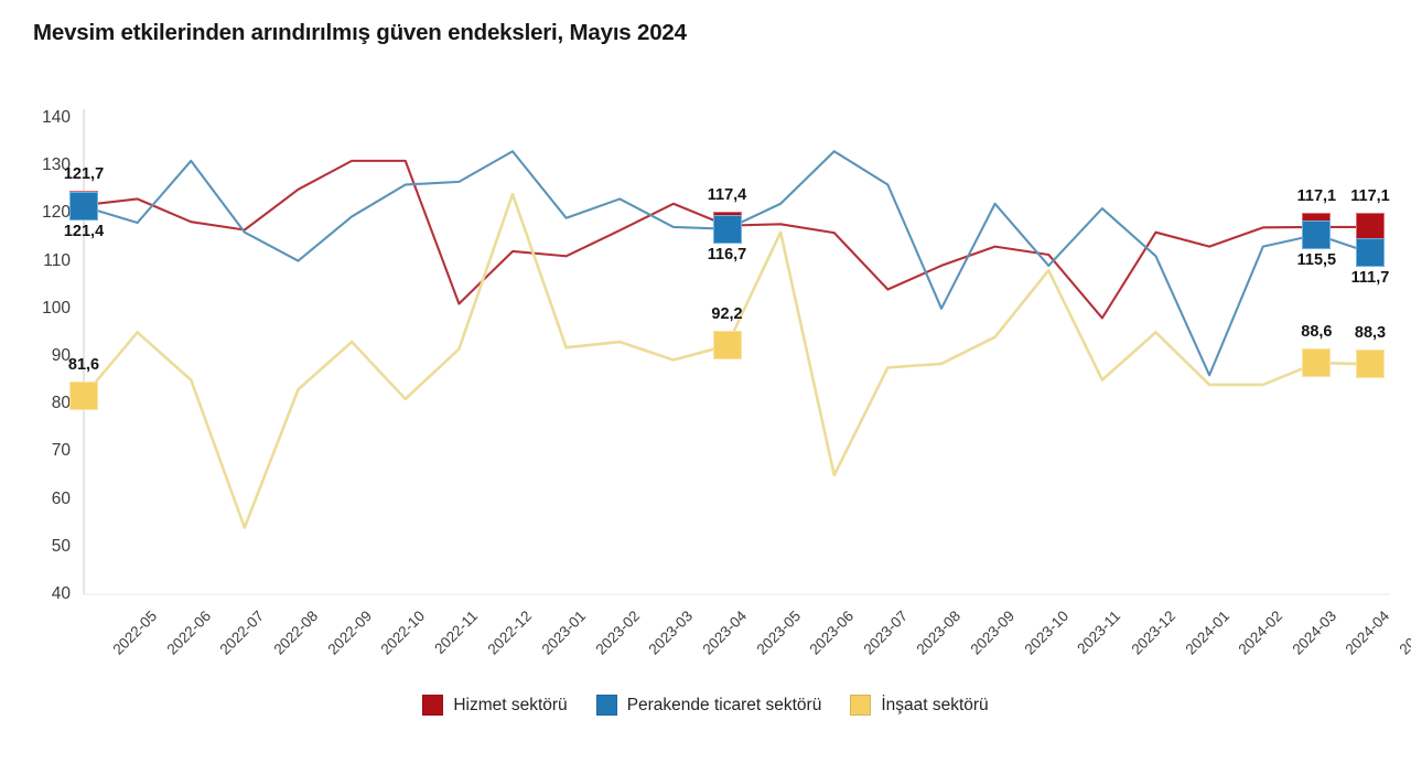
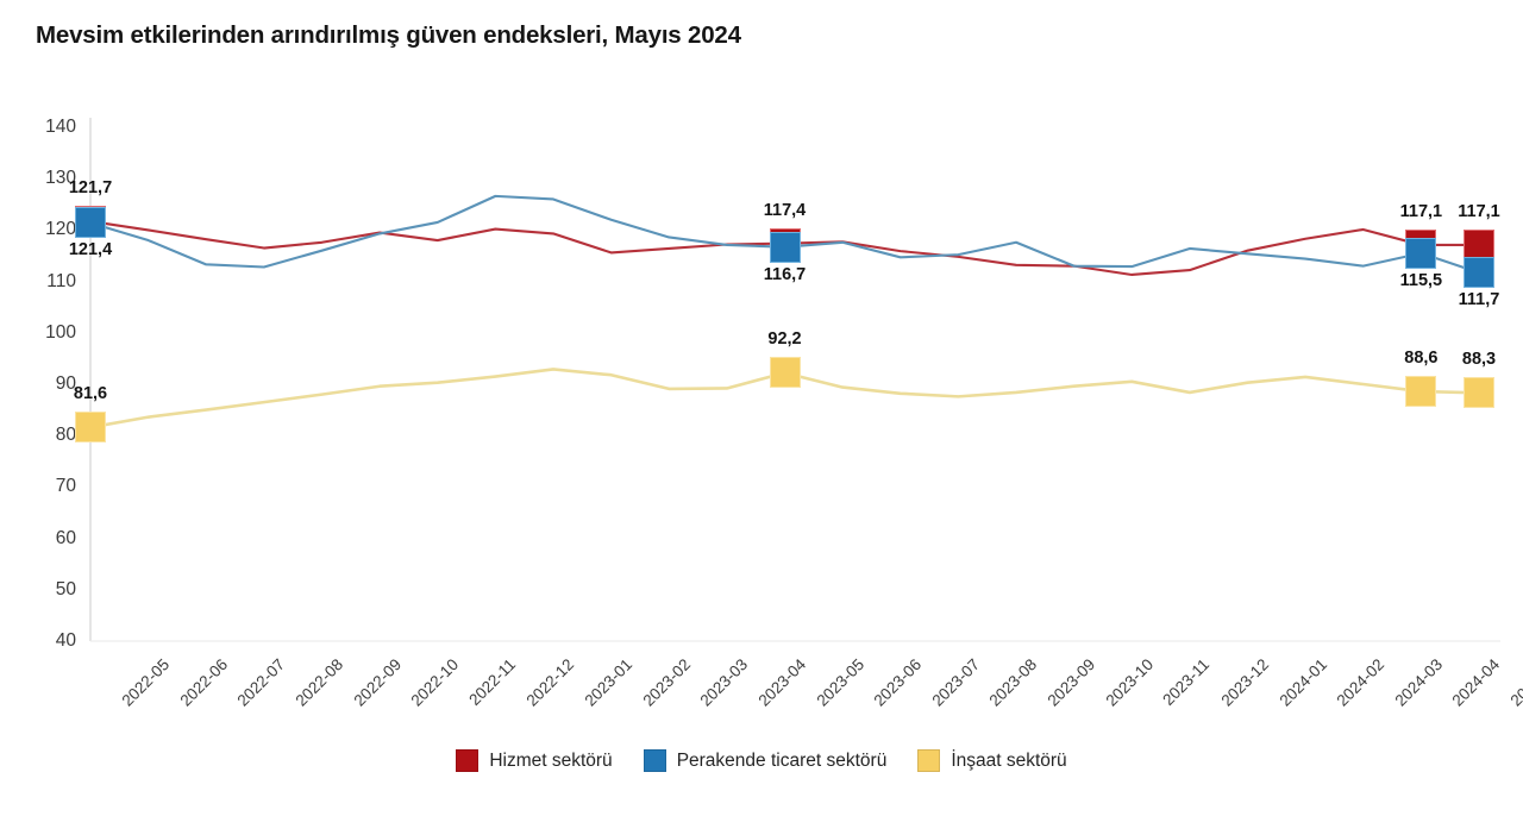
Hizmet sektörü/2022-06: 123 -> 120
İnşaat sektörü/2022-06: 95 -> 84
Perakende ticaret sektörü/2022-07: 131 -> 113
Perakende ticaret sektörü/2022-08: 116 -> 113
İnşaat sektörü/2022-08: 54 -> 86
Hizmet sektörü/2022-09: 125 -> 118
Perakende ticaret sektörü/2022-09: 110 -> 116
İnşaat sektörü/2022-09: 83 -> 88
Hizmet sektörü/2022-10: 131 -> 120
İnşaat sektörü/2022-10: 93 -> 90
Hizmet sektörü/2022-11: 131 -> 118
Perakende ticaret sektörü/2022-11: 126 -> 122
İnşaat sektörü/2022-11: 81 -> 90
Hizmet sektörü/2022-12: 101 -> 120
Hizmet sektörü/2023-01: 112 -> 119
Perakende ticaret sektörü/2023-01: 133 -> 126
İnşaat sektörü/2023-01: 124 -> 93
Hizmet sektörü/2023-02: 111 -> 116
Perakende ticaret sektörü/2023-02: 119 -> 122
Perakende ticaret sektörü/2023-03: 123 -> 119
İnşaat sektörü/2023-03: 93 -> 89
Hizmet sektörü/2023-04: 122 -> 117
Perakende ticaret sektörü/2023-06: 122 -> 118
İnşaat sektörü/2023-06: 116 -> 89
Perakende ticaret sektörü/2023-07: 133 -> 115
İnşaat sektörü/2023-07: 65 -> 88
Hizmet sektörü/2023-08: 104 -> 115
Perakende ticaret sektörü/2023-08: 126 -> 115
Hizmet sektörü/2023-09: 109 -> 113
Perakende ticaret sektörü/2023-09: 100 -> 118
Perakende ticaret sektörü/2023-10: 122 -> 113
İnşaat sektörü/2023-10: 94 -> 90
Perakende ticaret sektörü/2023-11: 109 -> 113
İnşaat sektörü/2023-11: 108 -> 90
Hizmet sektörü/2023-12: 98 -> 112
Perakende ticaret sektörü/2023-12: 121 -> 116
İnşaat sektörü/2023-12: 85 -> 88
Perakende ticaret sektörü/2024-01: 111 -> 115
İnşaat sektörü/2024-01: 95 -> 90
Hizmet sektörü/2024-02: 113 -> 118
Perakende ticaret sektörü/2024-02: 86 -> 114
İnşaat sektörü/2024-02: 84 -> 91
Hizmet sektörü/2024-03: 117 -> 120
İnşaat sektörü/2024-03: 84 -> 90
